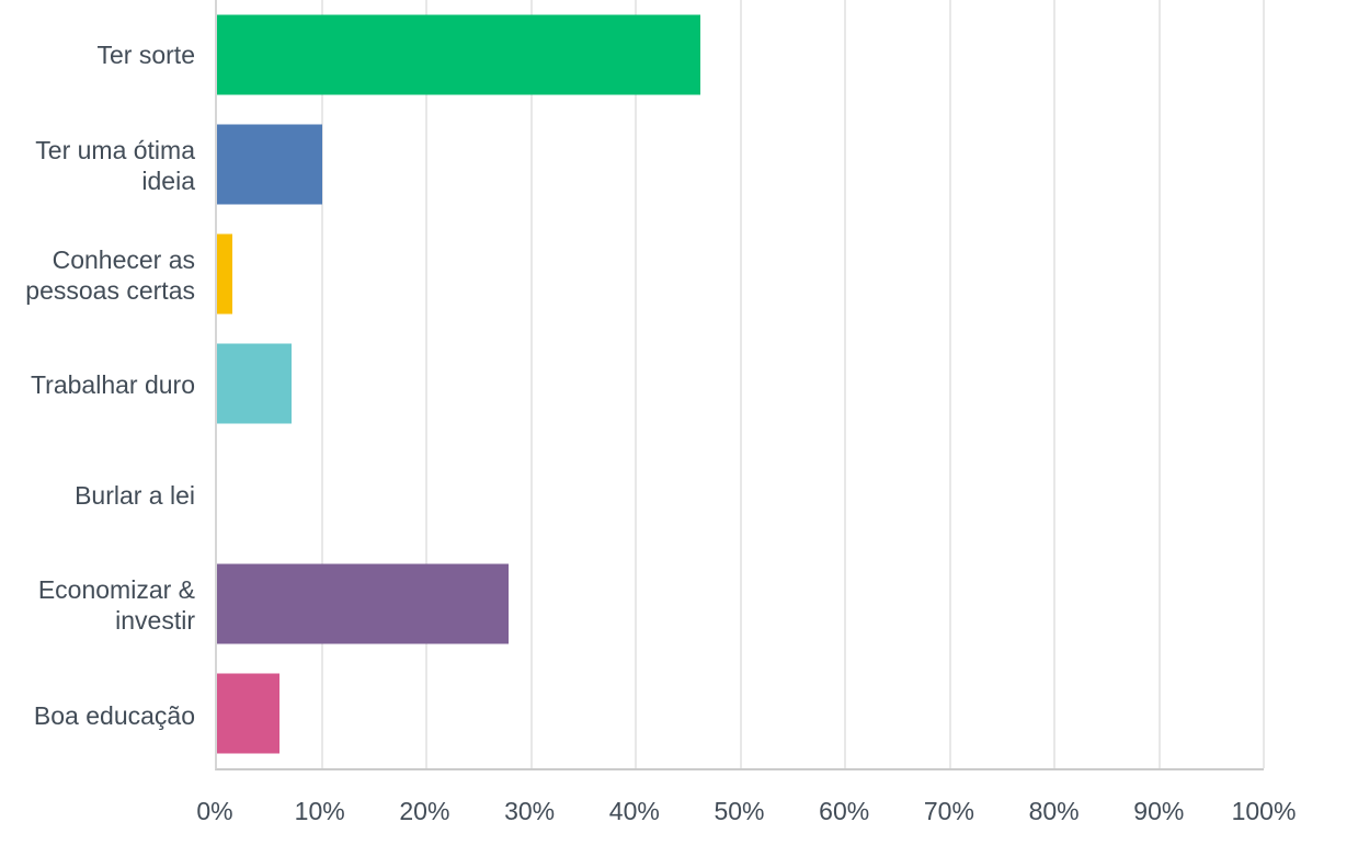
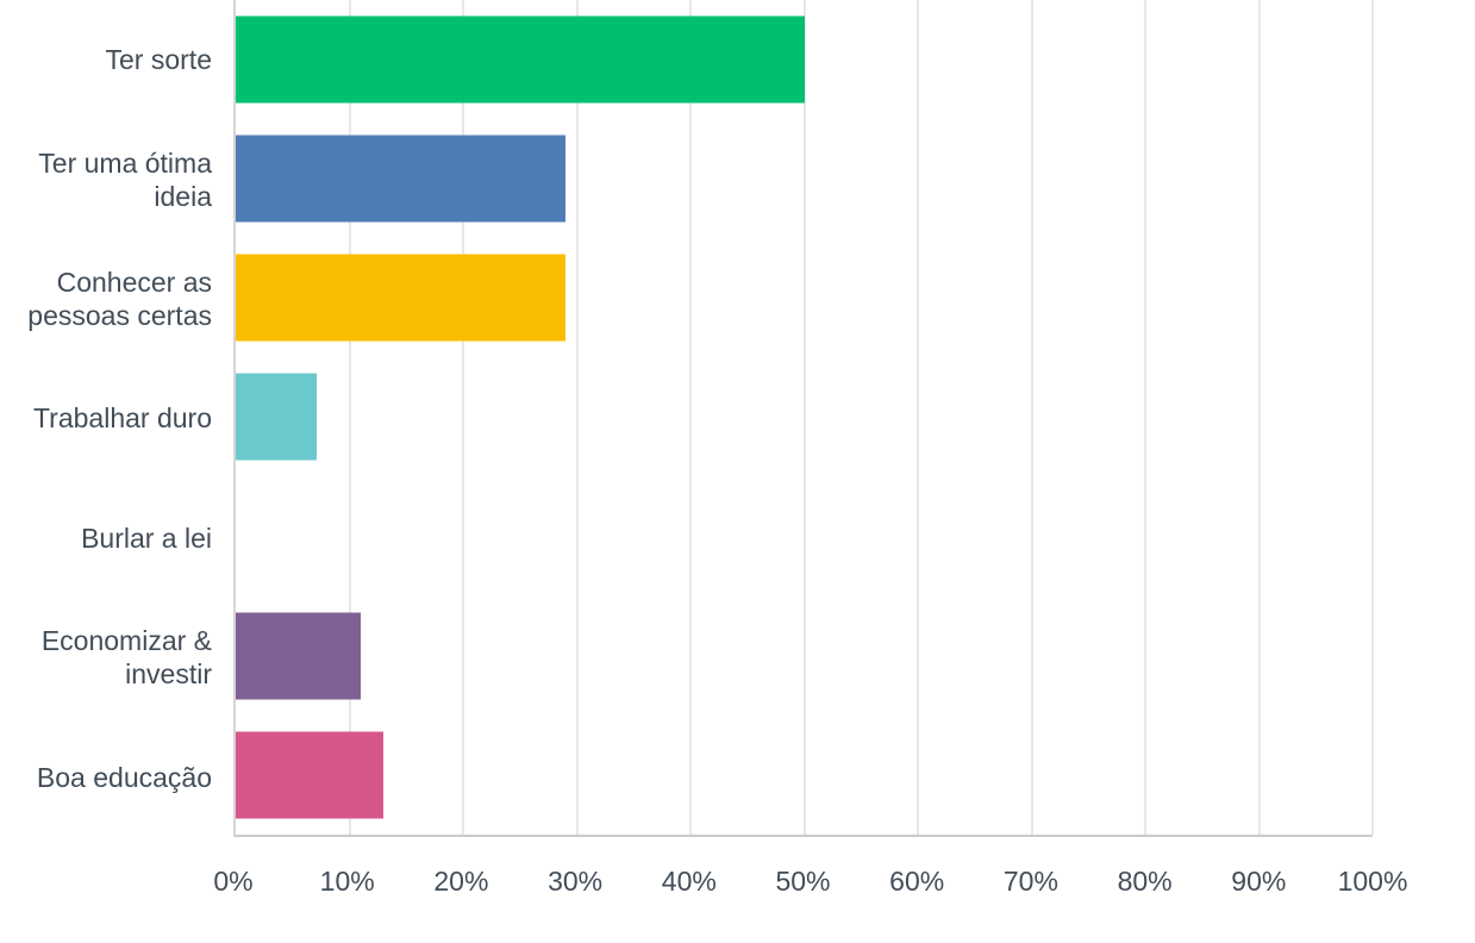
Ter sorte: 46% -> 50%
Ter uma ótima ideia: 10% -> 29%
Conhecer as pessoas certas: 2% -> 29%
Economizar & investir: 28% -> 11%
Boa educação: 6% -> 13%
